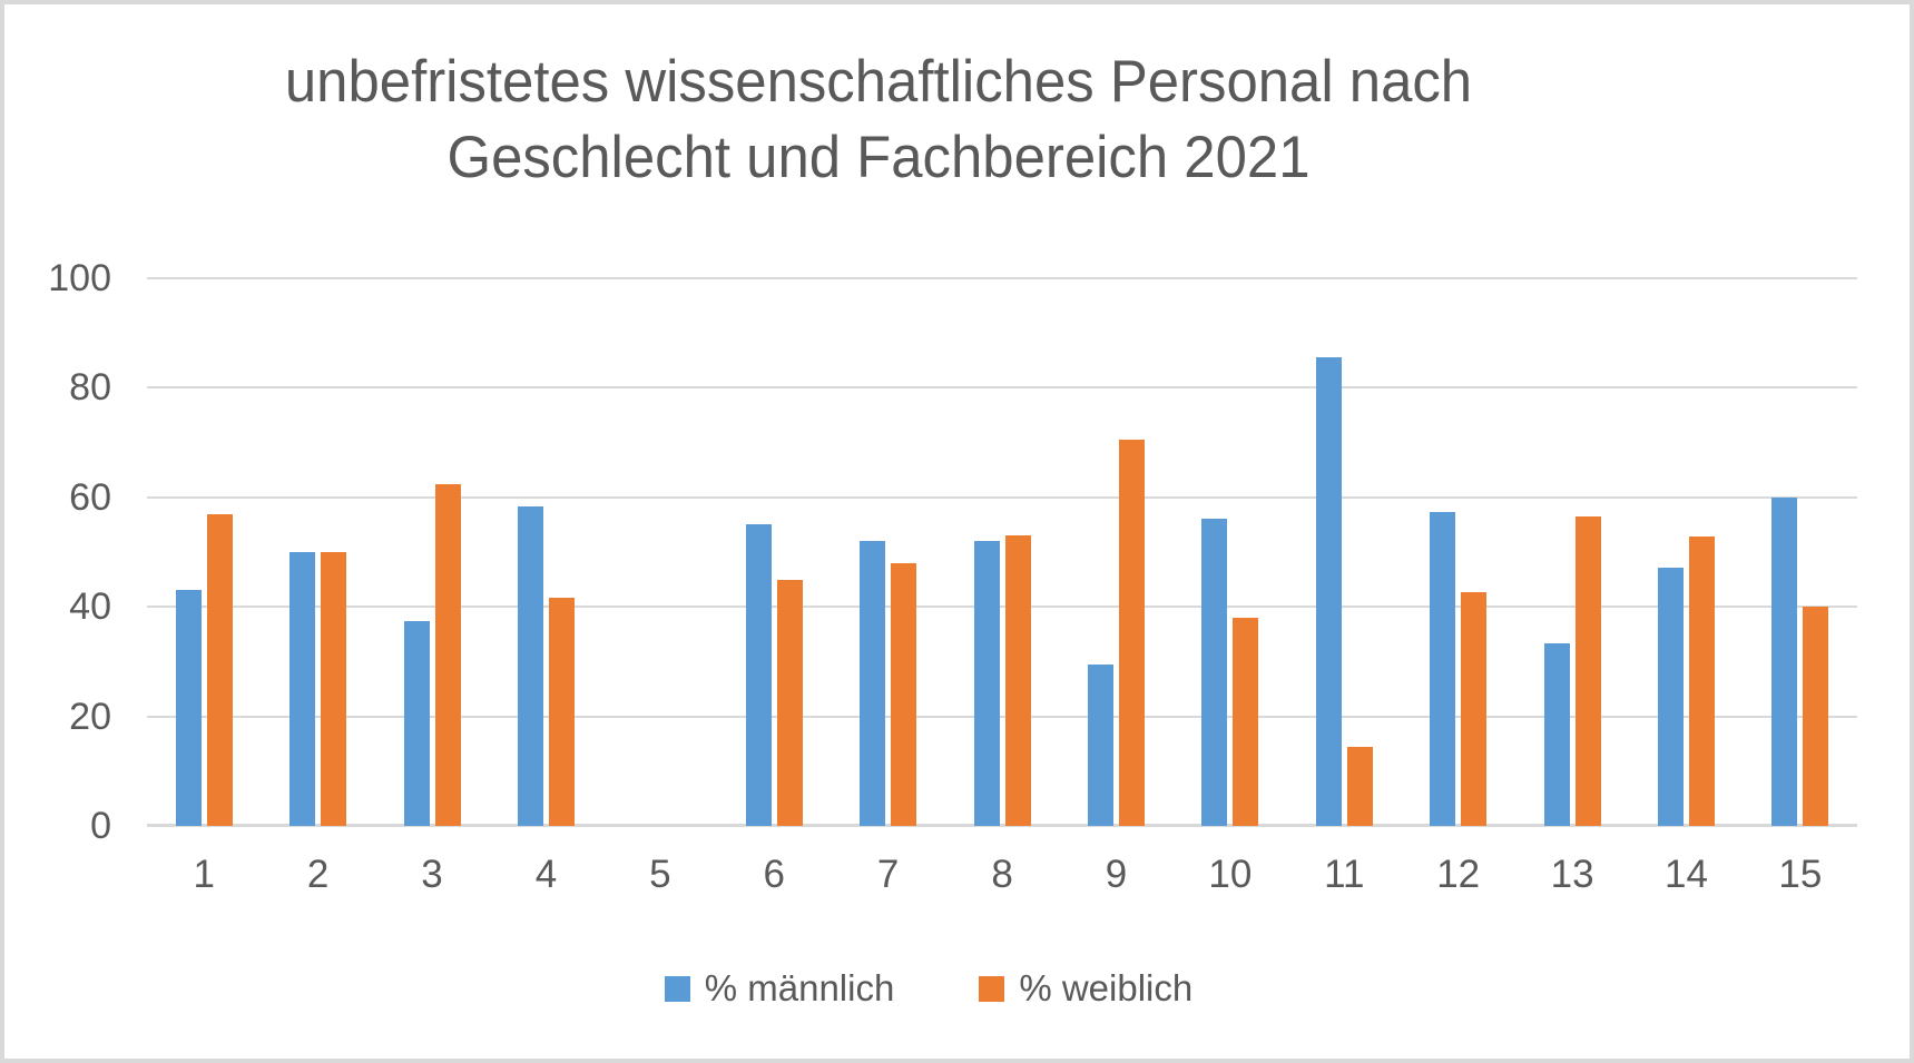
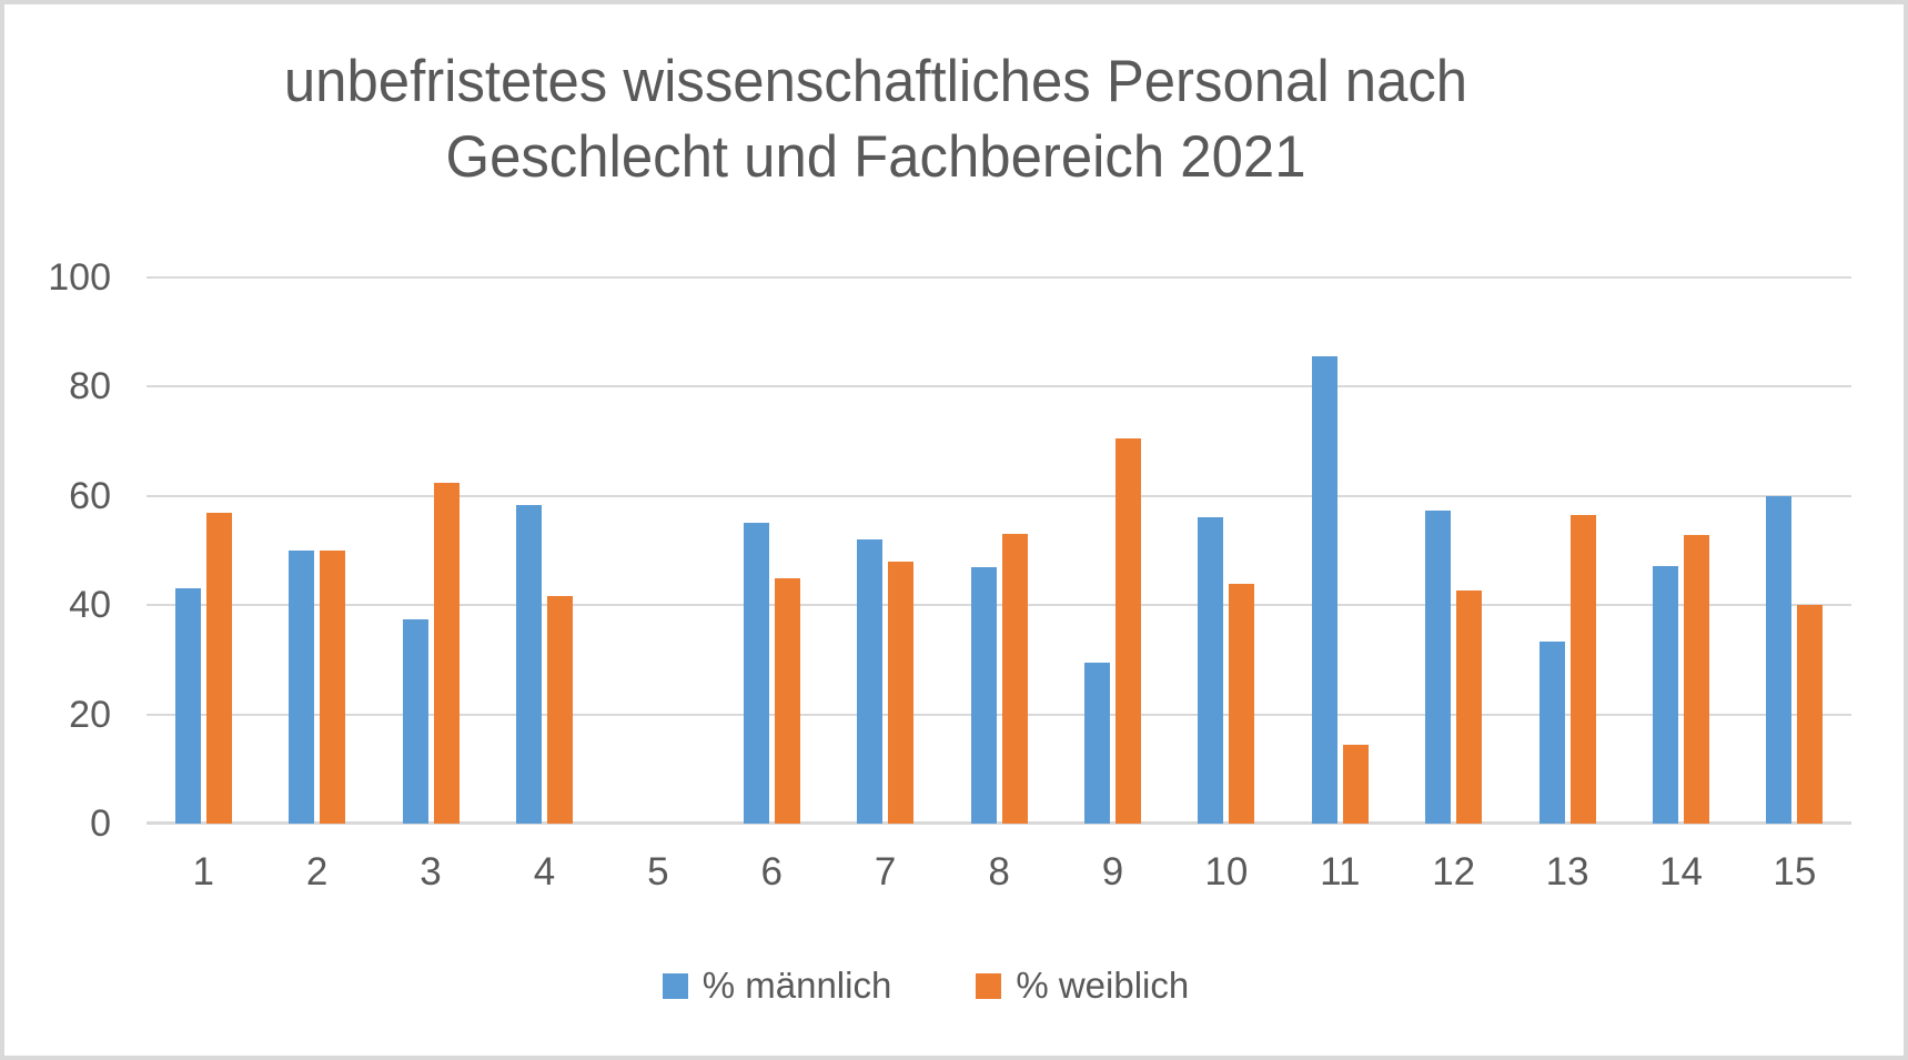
% männlich/8: 52 -> 47
% weiblich/10: 38 -> 44
